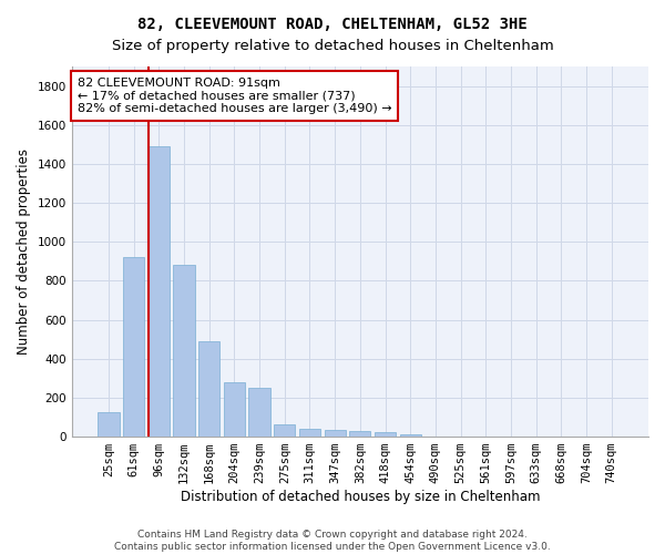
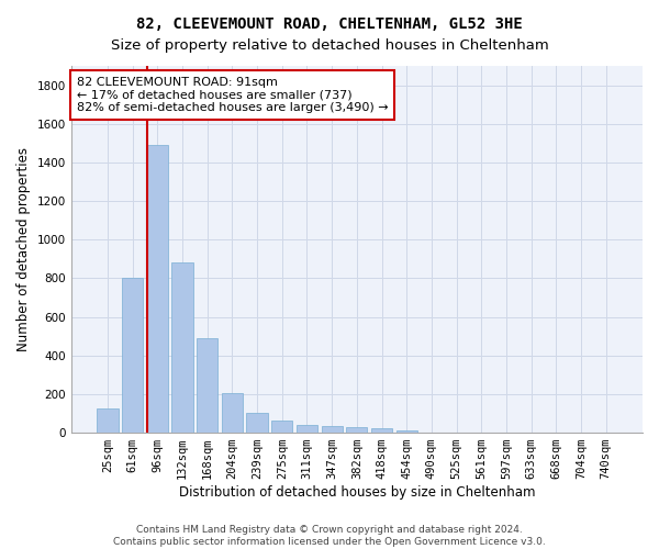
61sqm: 920 -> 800
204sqm: 280 -> 200
239sqm: 250 -> 100
